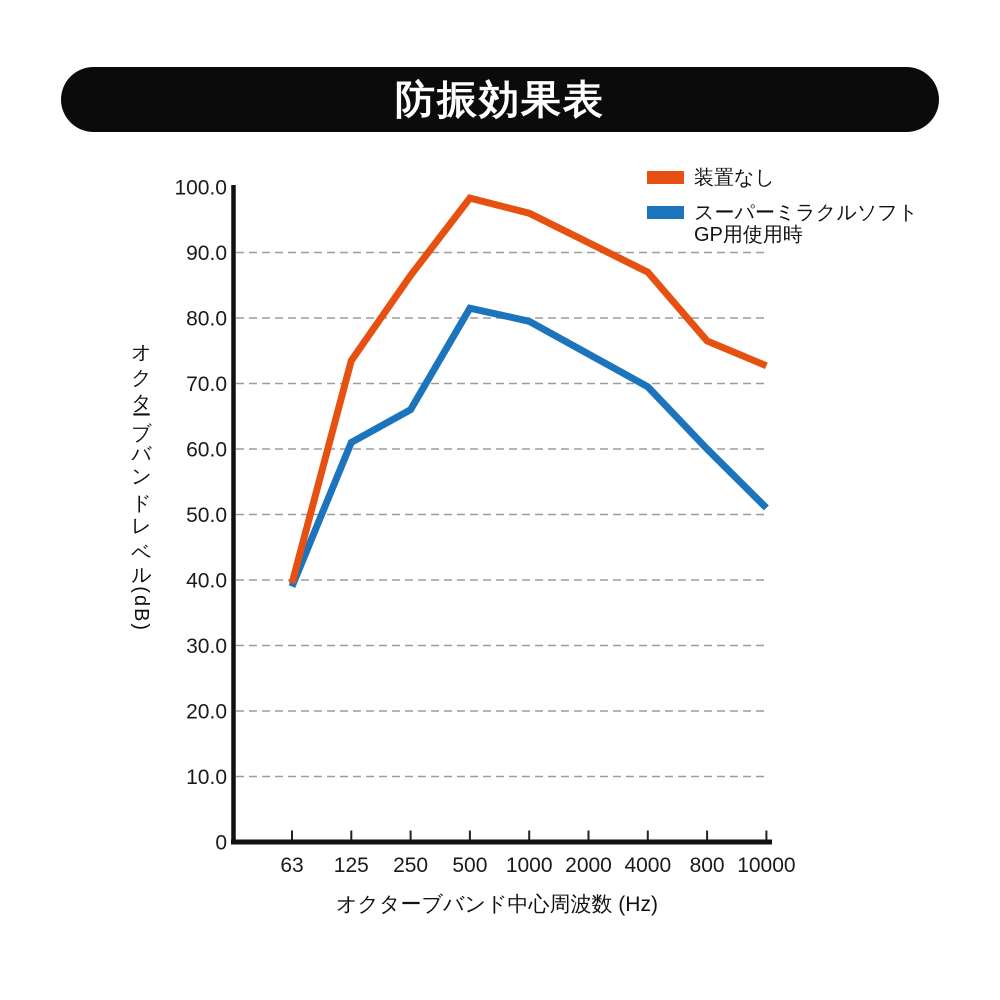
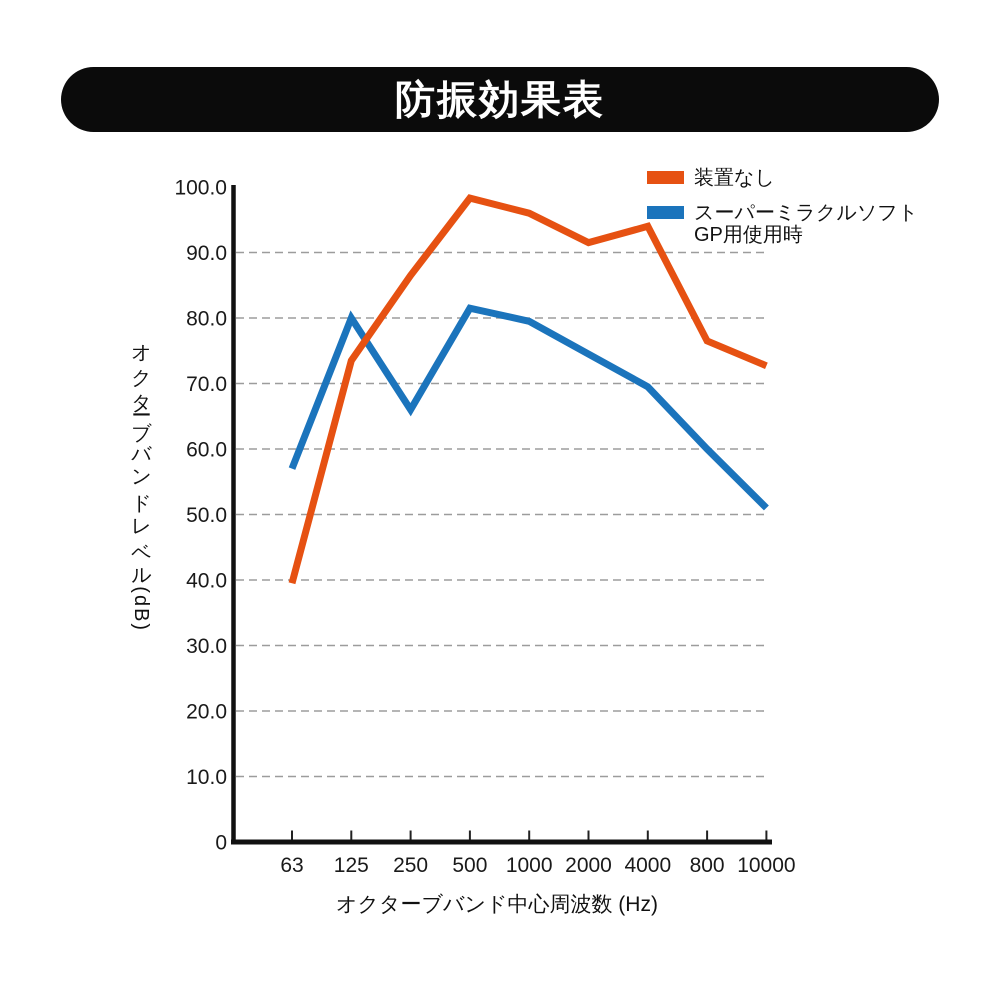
スーパーミラクルソフト GP用使用時/63: 39 -> 57
スーパーミラクルソフト GP用使用時/125: 61 -> 80
装置なし/4000: 87 -> 94
